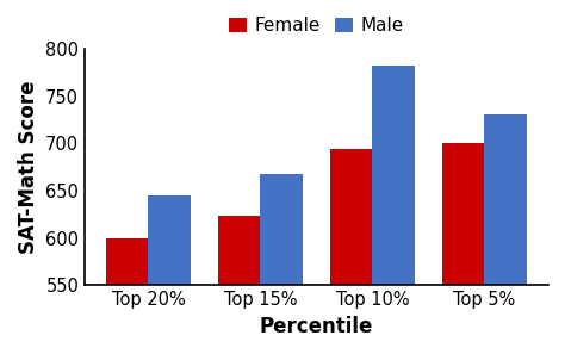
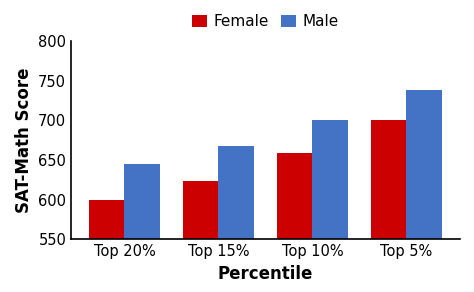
Female/Top 10%: 694 -> 659
Male/Top 10%: 782 -> 700
Male/Top 5%: 730 -> 738
